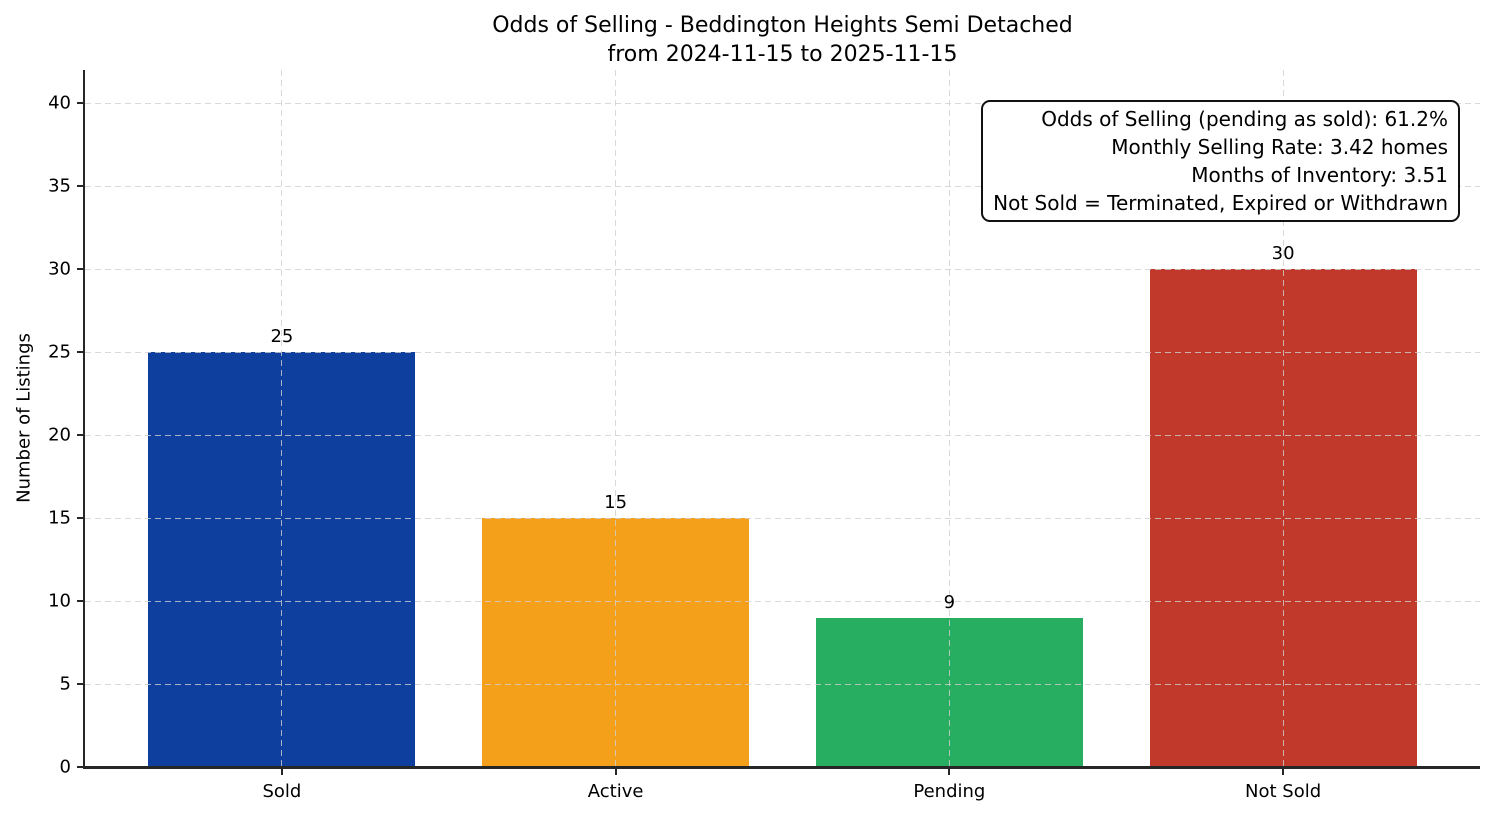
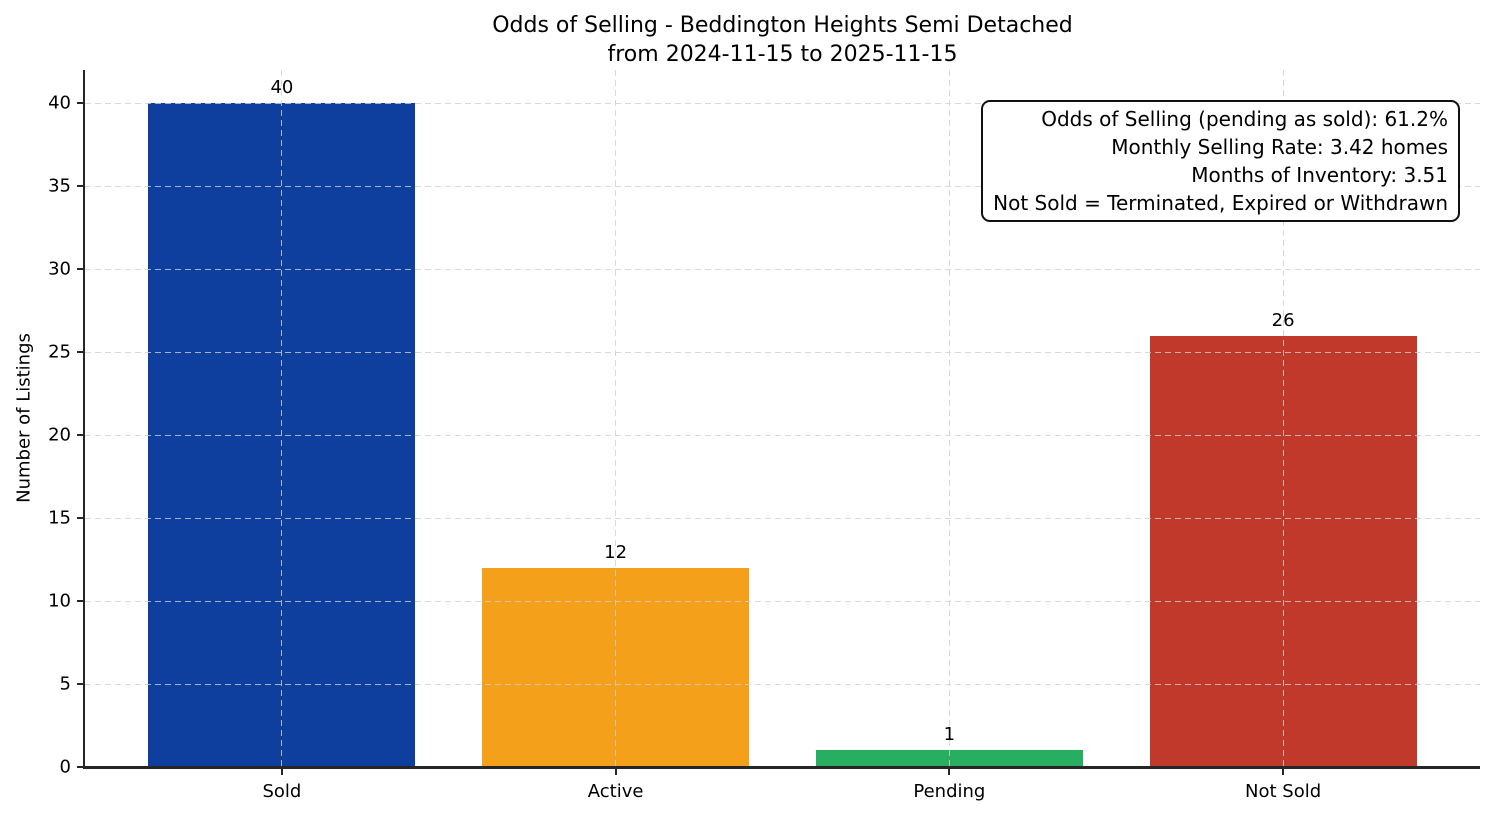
Sold: 25 -> 40
Active: 15 -> 12
Pending: 9 -> 1
Not Sold: 30 -> 26
